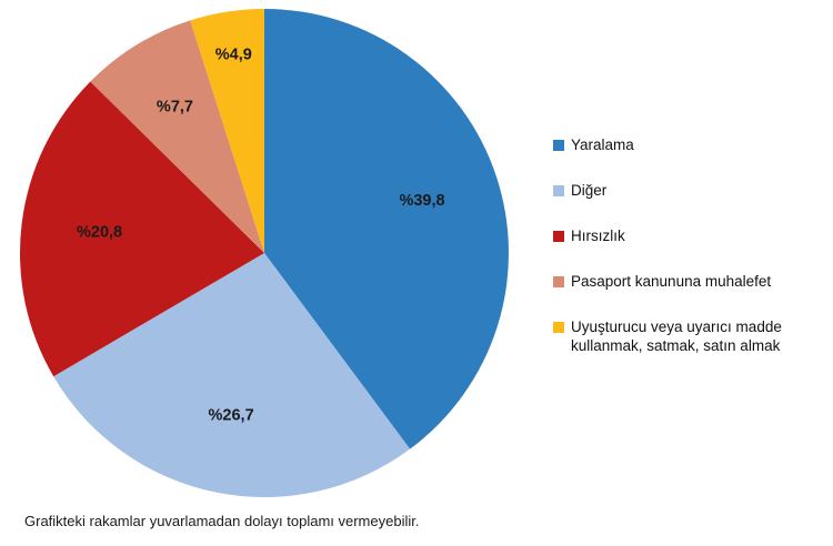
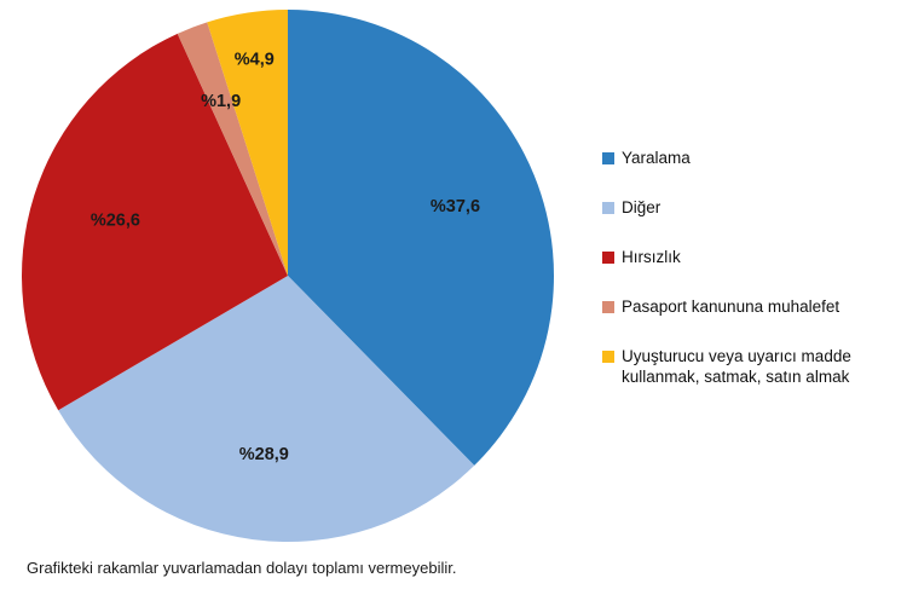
Yaralama: 39,8 -> 37,6
Diğer: 26,7 -> 28,9
Hırsızlık: 20,8 -> 26,6
Pasaport kanununa muhalefet: 7,7 -> 1,9
